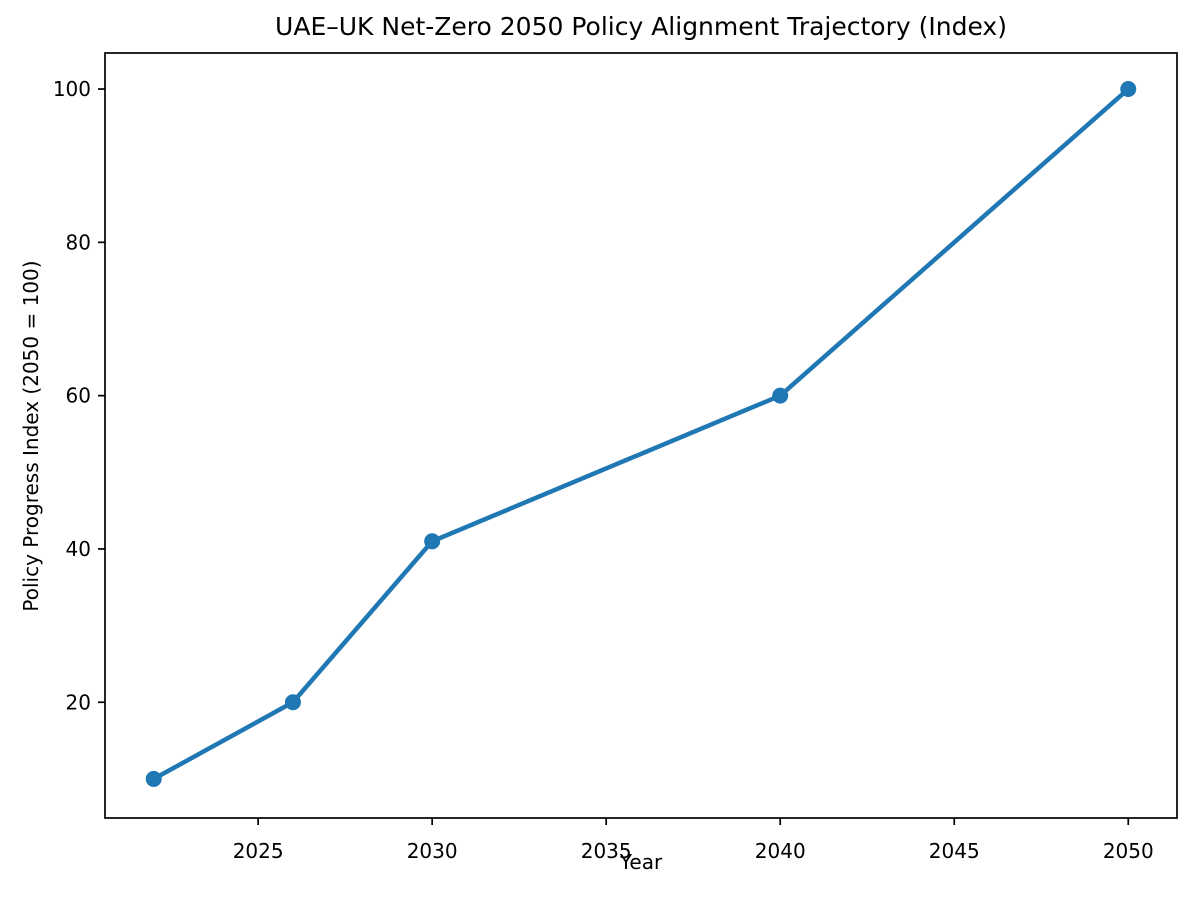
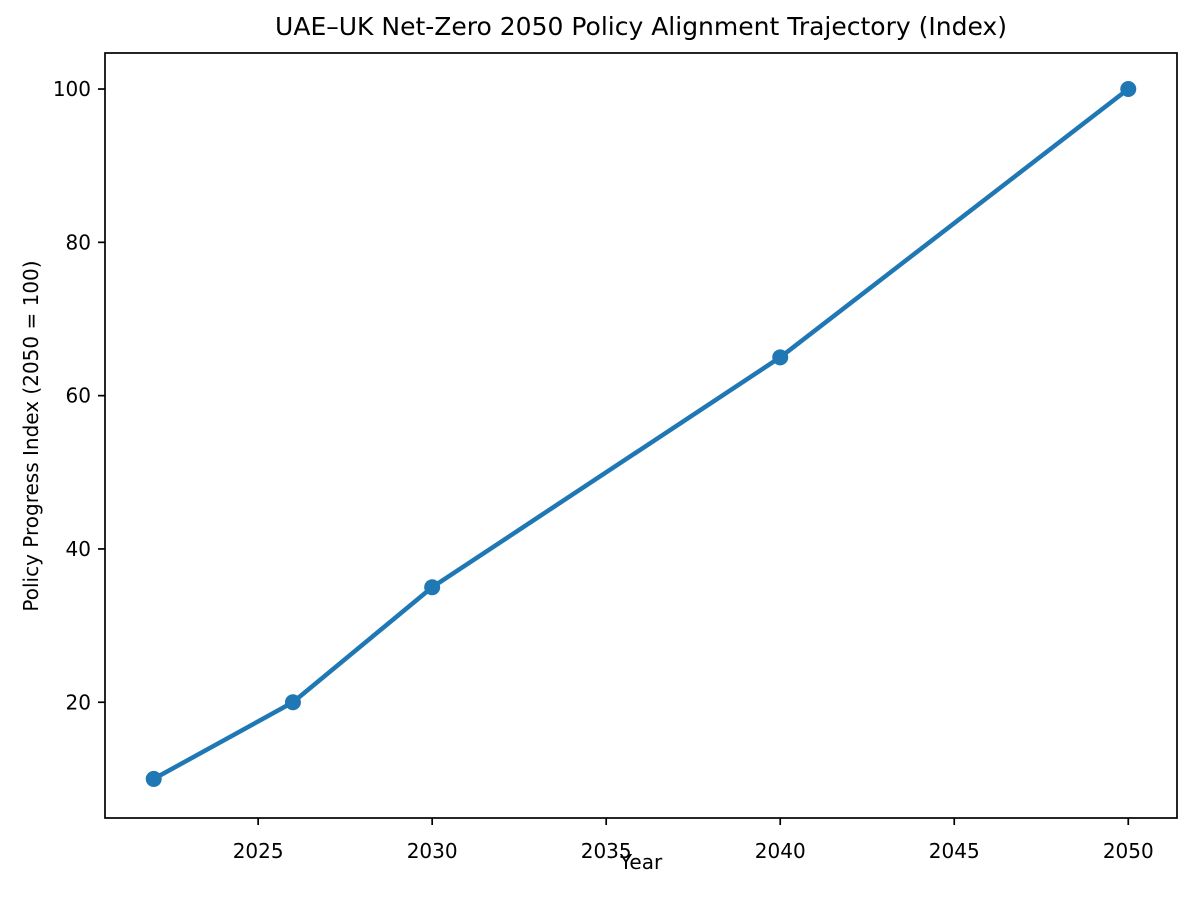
2030: 41 -> 35
2040: 60 -> 65
